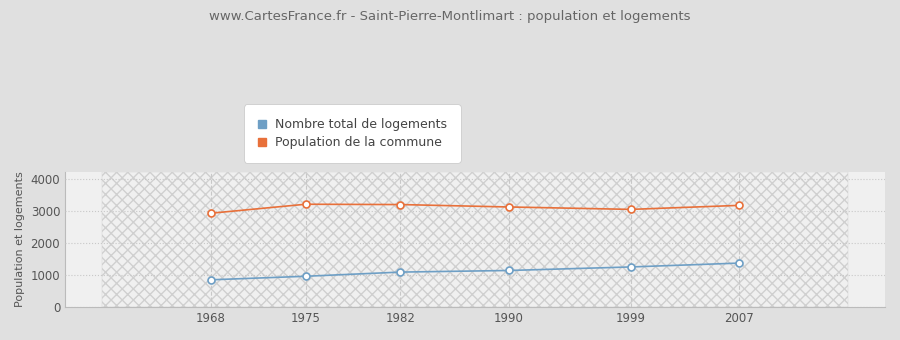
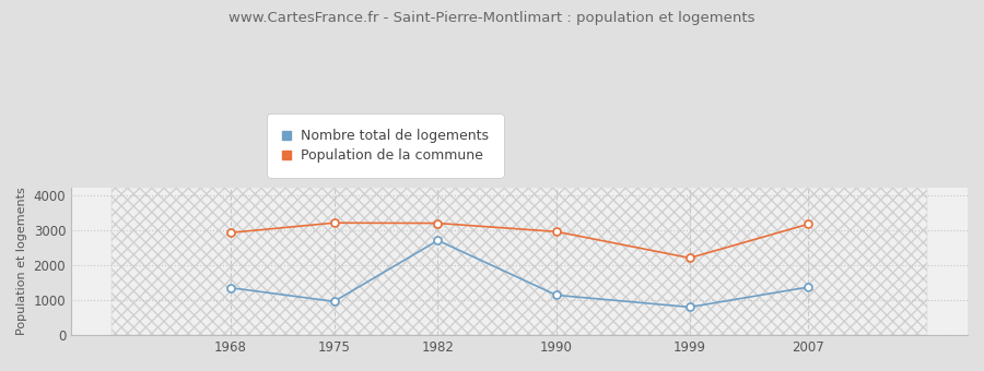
Nombre total de logements/1968: 850 -> 1350
Nombre total de logements/1982: 1090 -> 2700
Population de la commune/1990: 3120 -> 2950
Nombre total de logements/1999: 1250 -> 800
Population de la commune/1999: 3040 -> 2200
